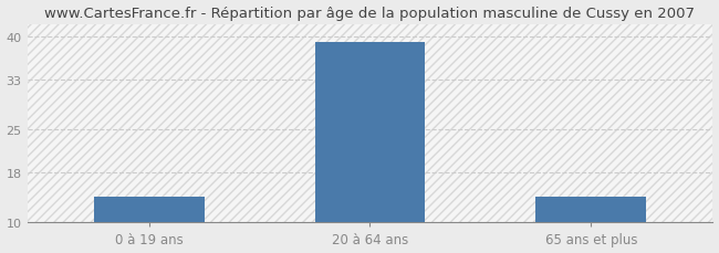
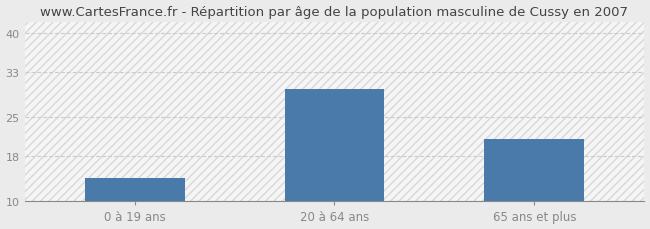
20 à 64 ans: 39 -> 30
65 ans et plus: 14 -> 21
